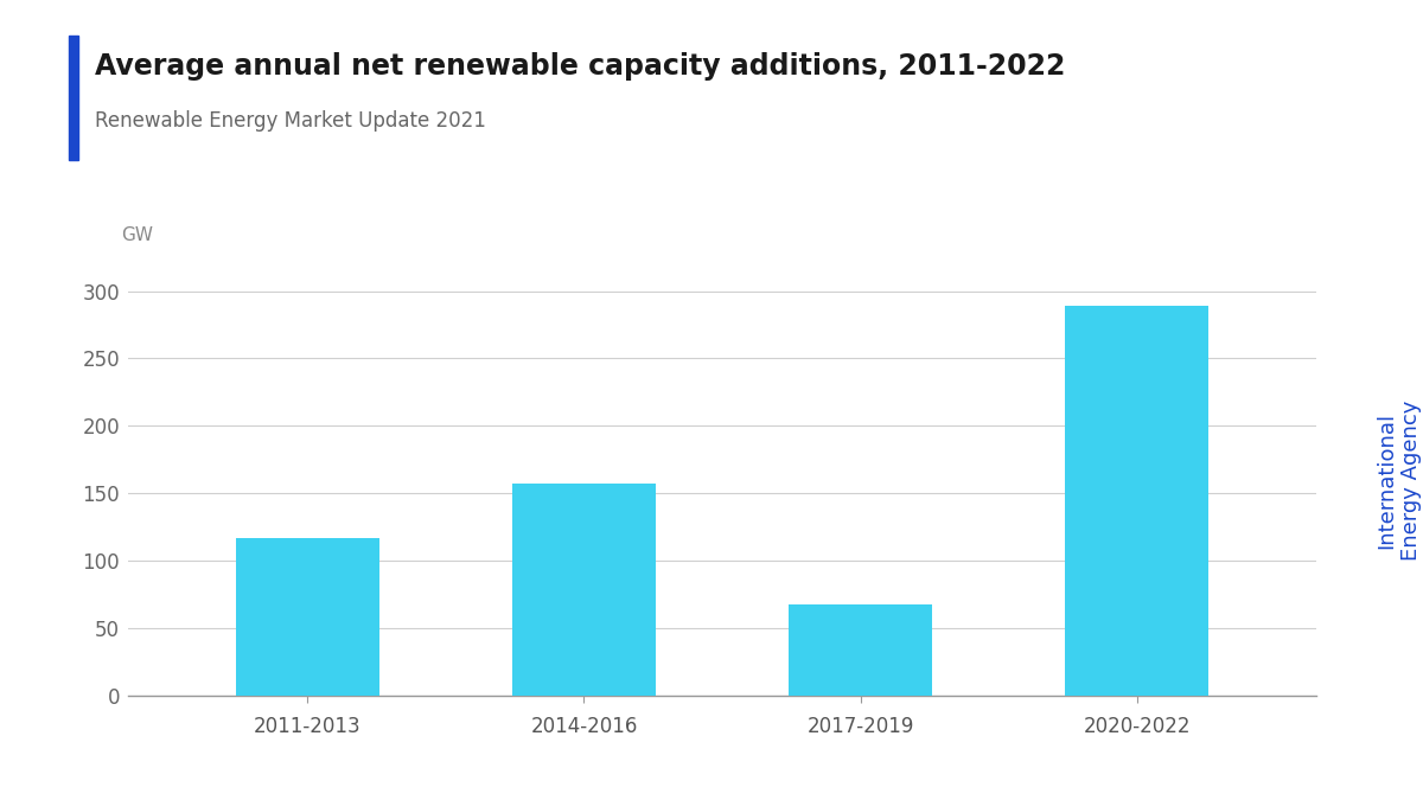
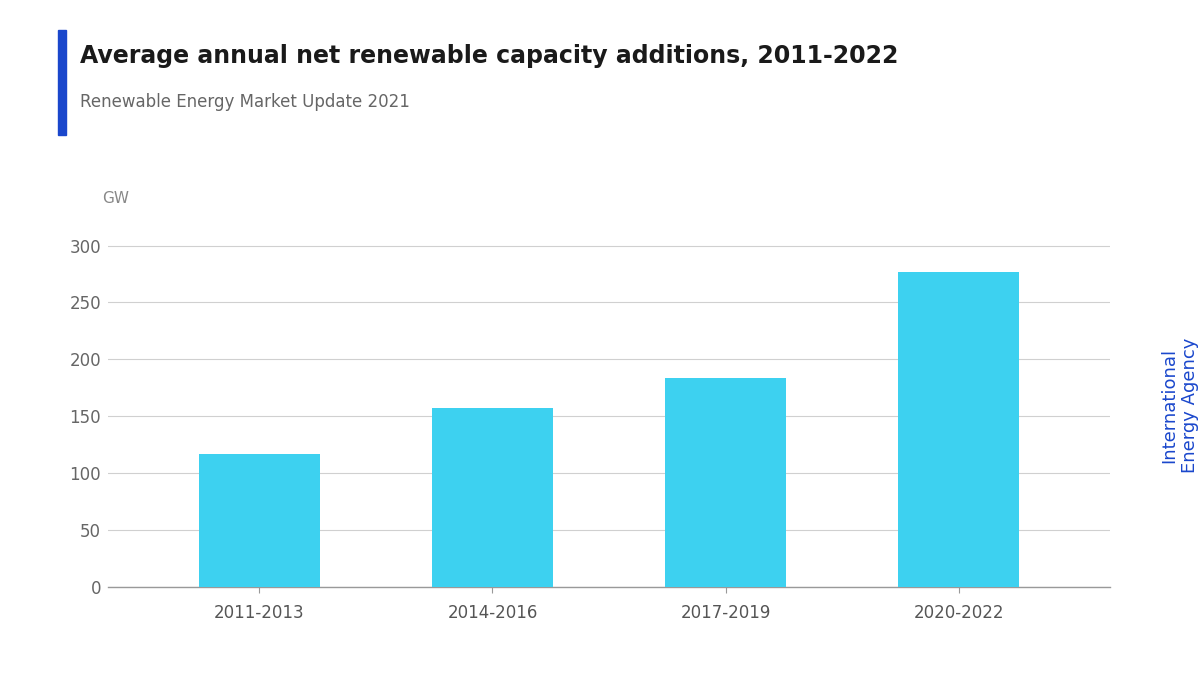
2017-2019: 68 -> 184
2020-2022: 289 -> 277
